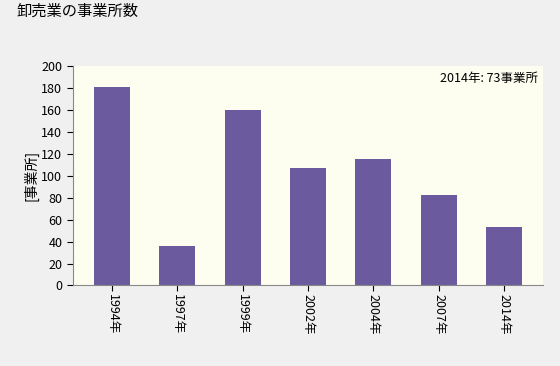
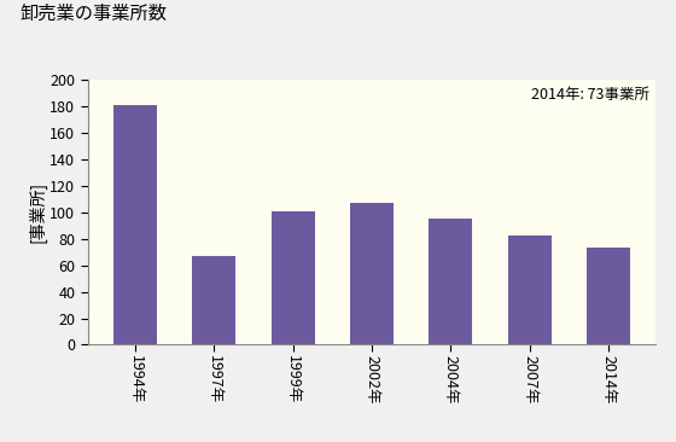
1997年: 36 -> 67
1999年: 160 -> 101
2004年: 115 -> 95
2014年: 53 -> 73
